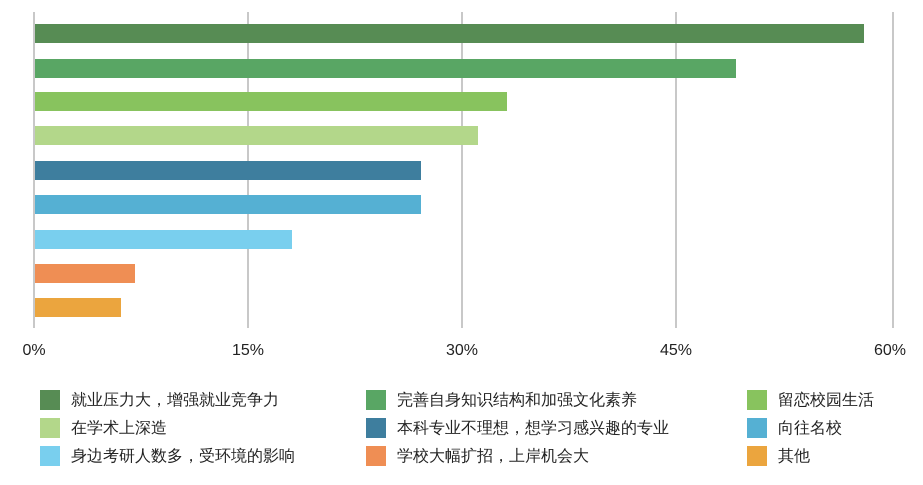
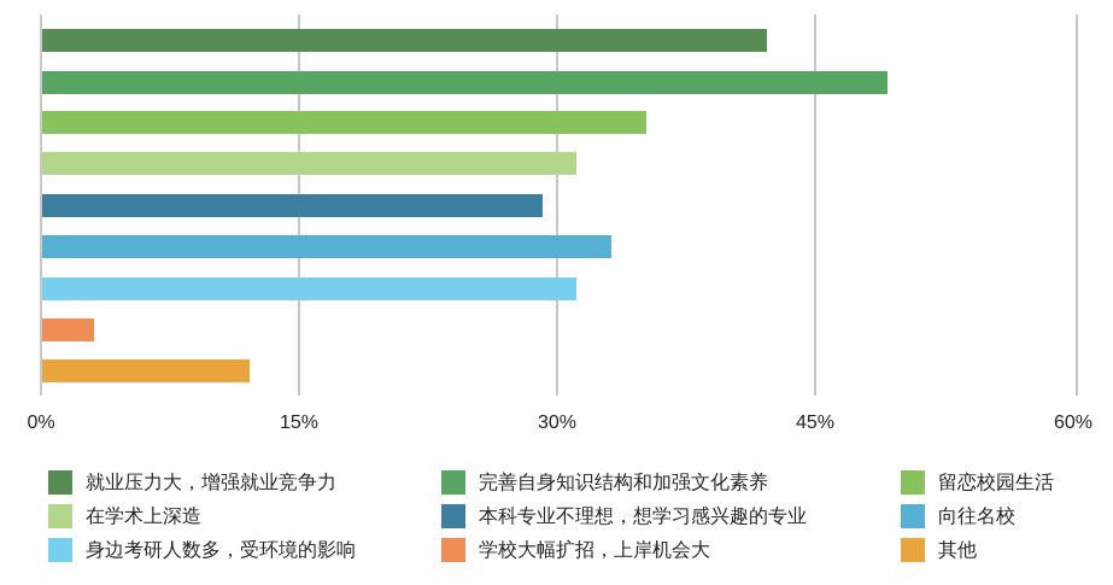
就业压力大，增强就业竞争力: 58% -> 42%
留恋校园生活: 33% -> 35%
本科专业不理想，想学习感兴趣的专业: 27% -> 29%
向往名校: 27% -> 33%
身边考研人数多，受环境的影响: 18% -> 31%
学校大幅扩招，上岸机会大: 7% -> 3%
其他: 6% -> 12%
